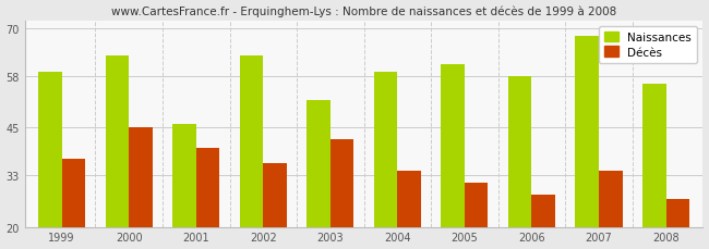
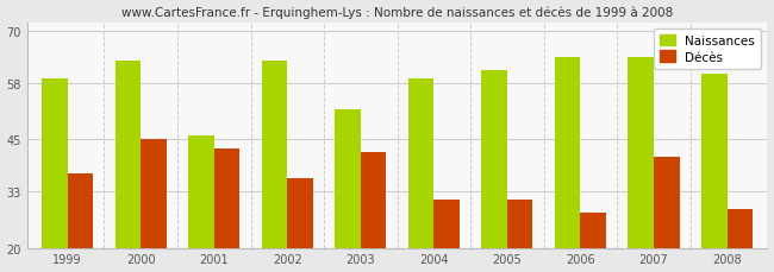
Décès/2001: 40 -> 43
Décès/2004: 34 -> 31
Naissances/2006: 58 -> 64
Naissances/2007: 68 -> 64
Décès/2007: 34 -> 41
Naissances/2008: 56 -> 60
Décès/2008: 27 -> 29
